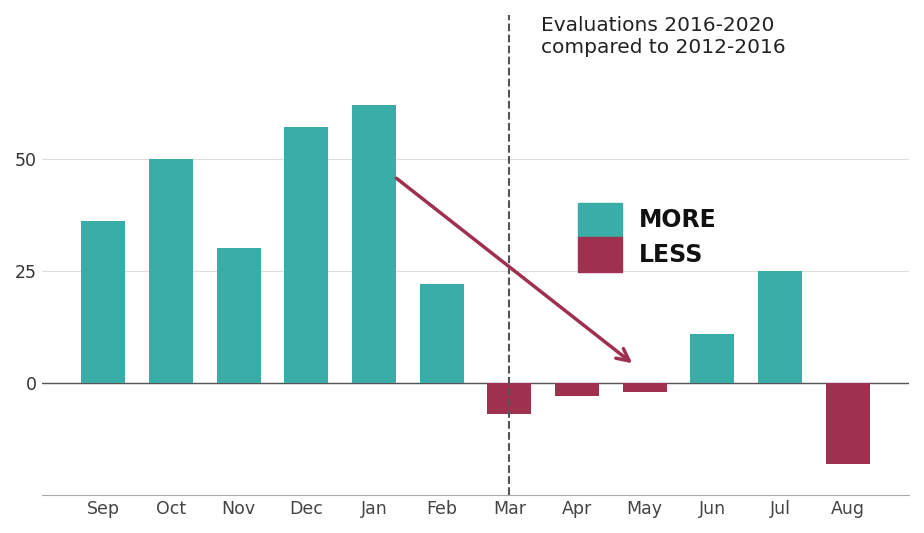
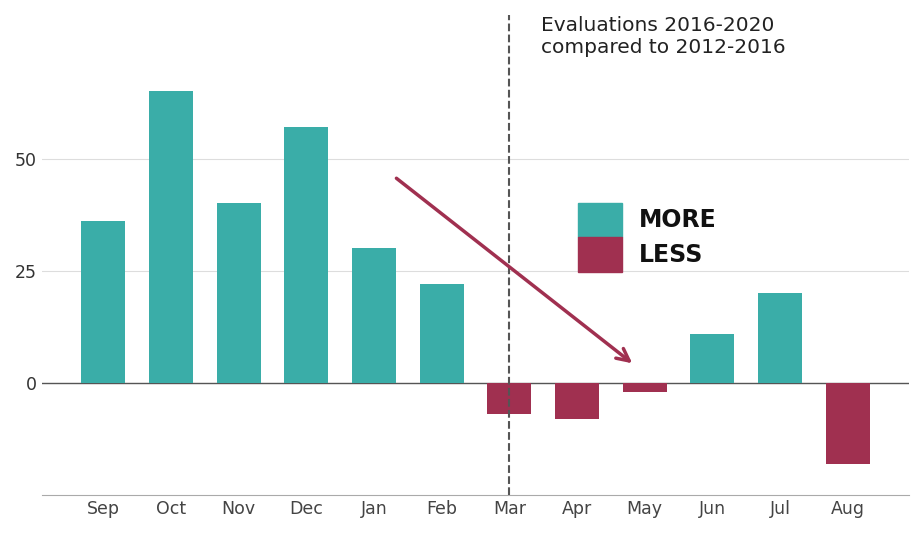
Oct: 50 -> 65
Nov: 30 -> 40
Jan: 62 -> 30
Apr: -3 -> -8
Jul: 25 -> 20
